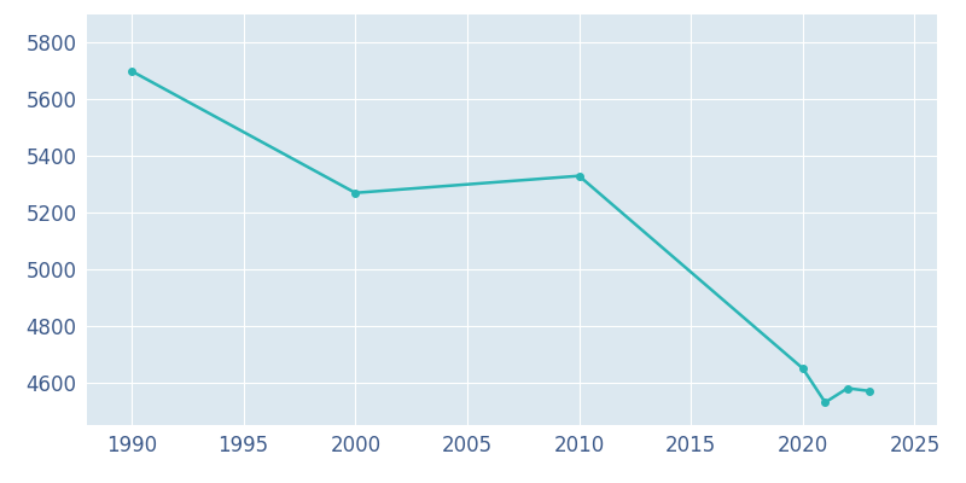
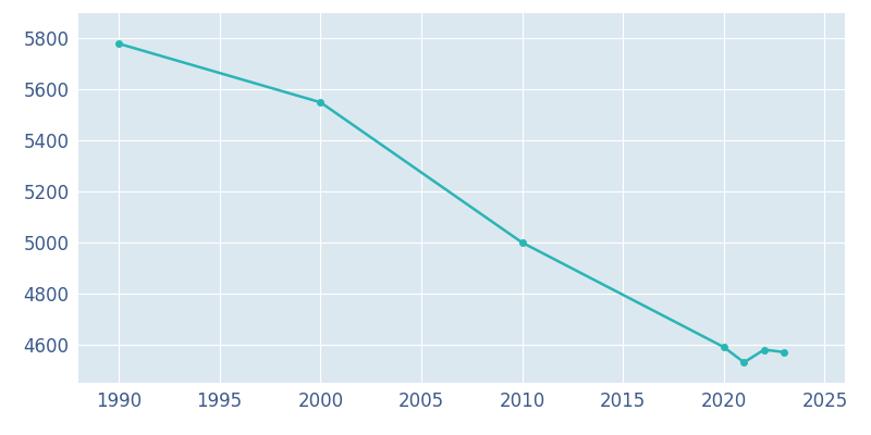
1990: 5700 -> 5780
2000: 5270 -> 5550
2010: 5330 -> 5000
2020: 4650 -> 4590
